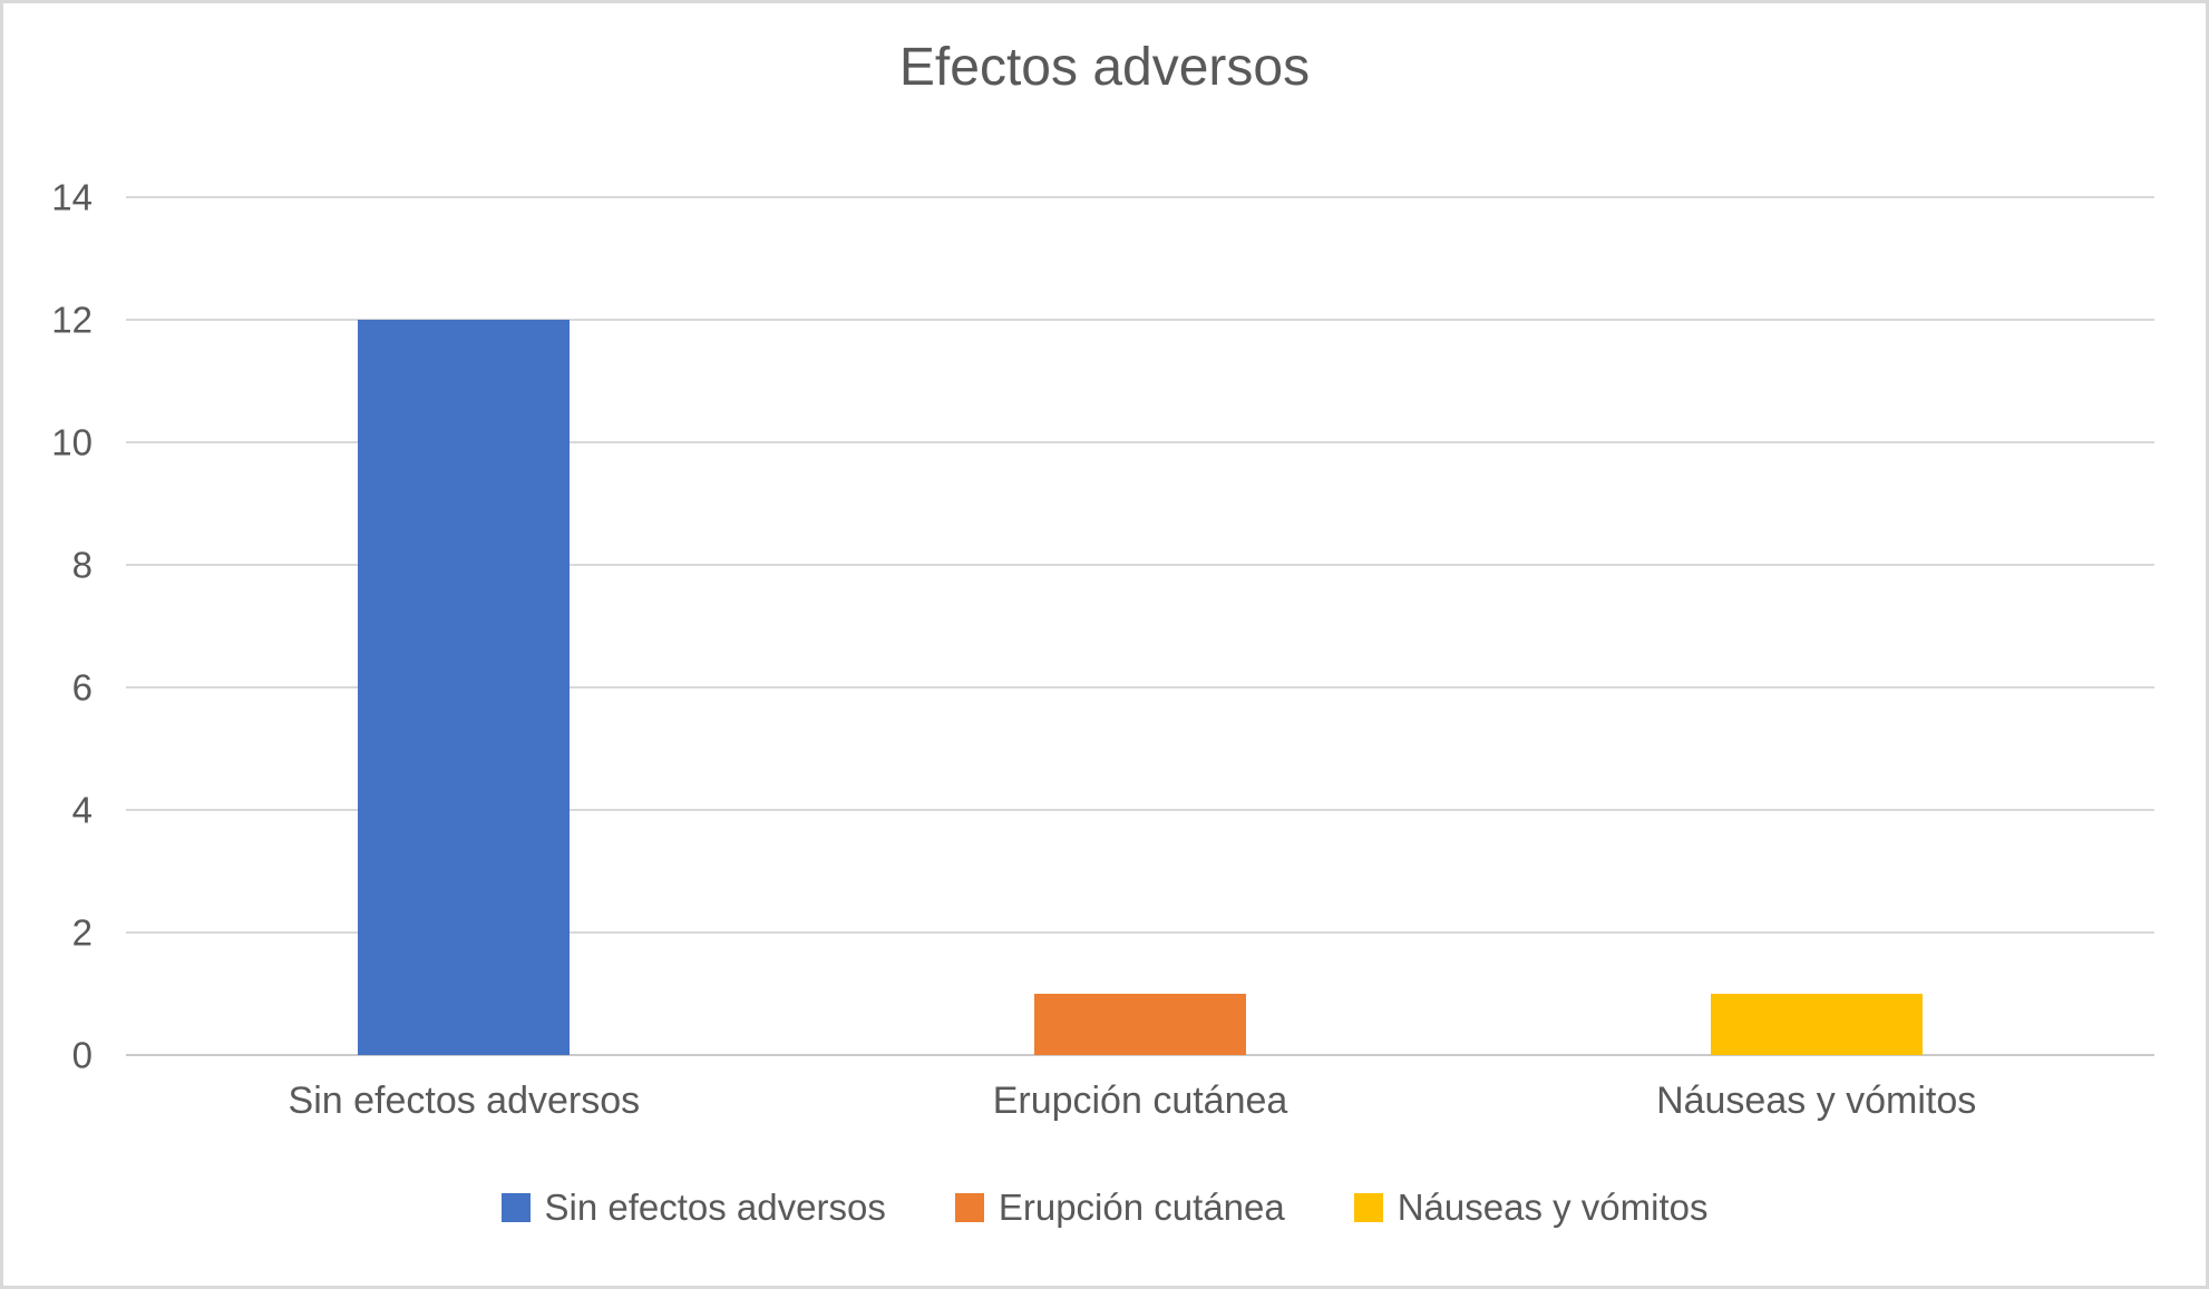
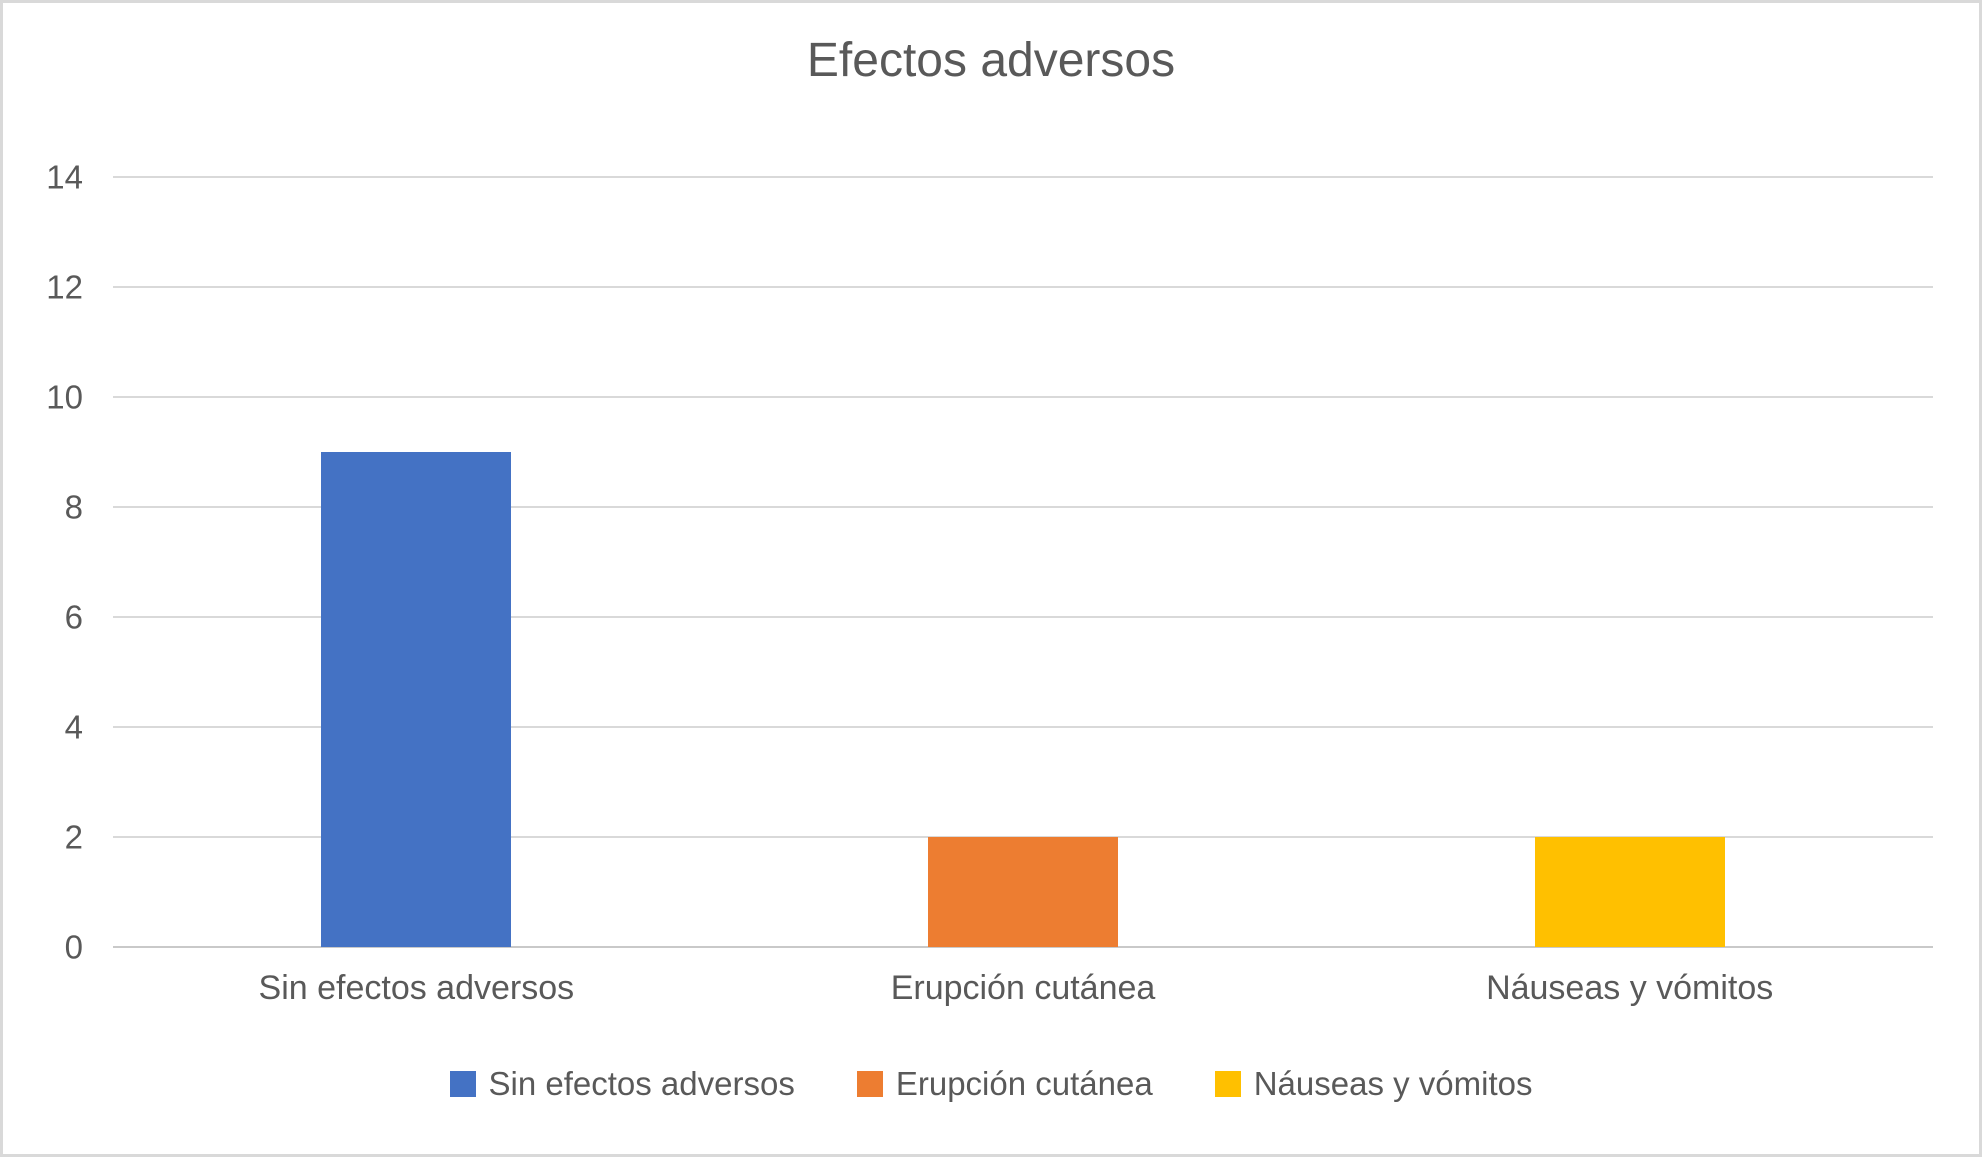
Sin efectos adversos: 12 -> 9
Erupción cutánea: 1 -> 2
Náuseas y vómitos: 1 -> 2
